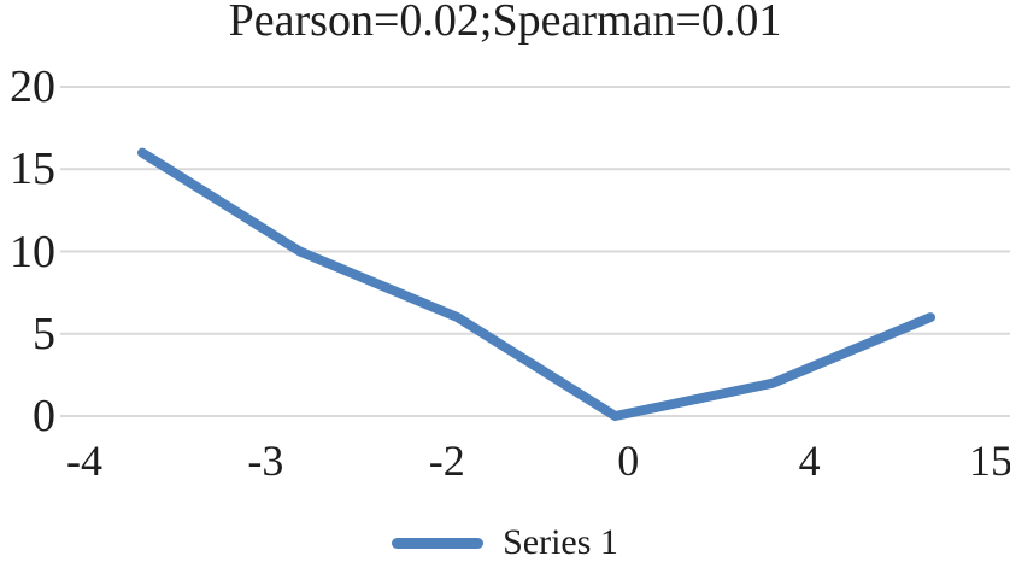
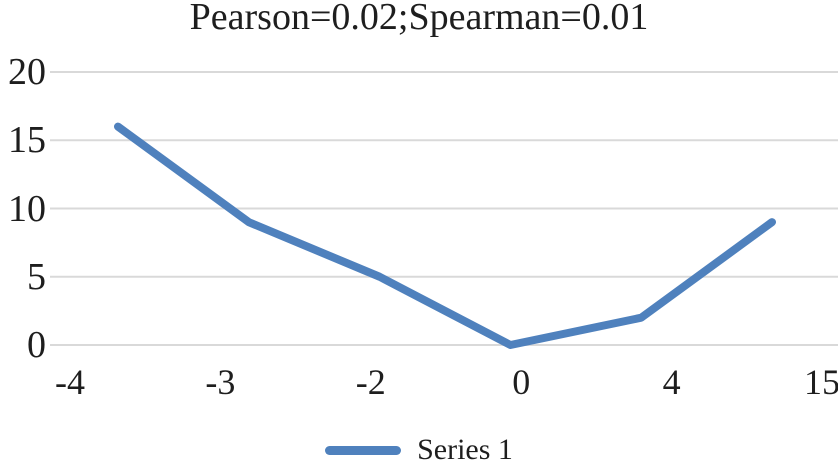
-3: 10 -> 9
-2: 6 -> 5
15: 6 -> 9
